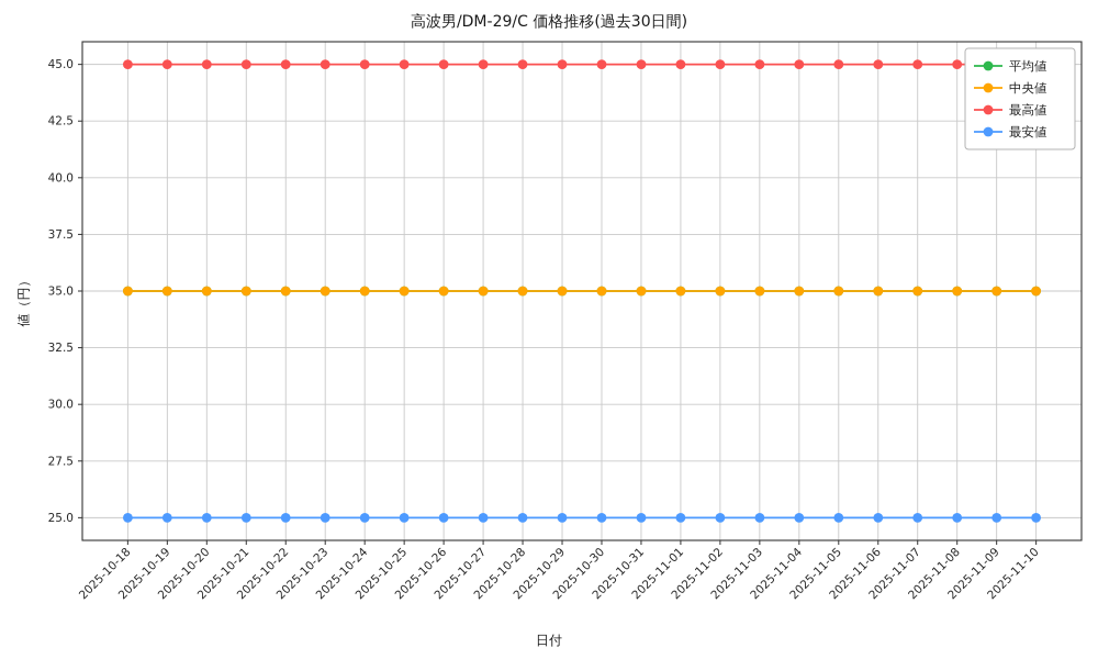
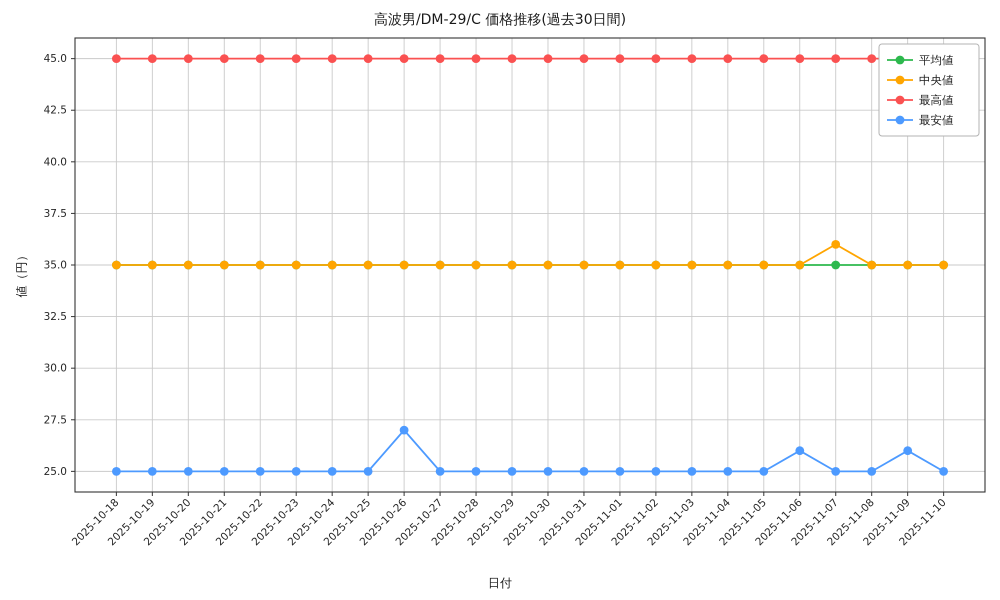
最安値/2025-10-26: 25 -> 27
最安値/2025-11-06: 25 -> 26
中央値/2025-11-07: 35 -> 36
最安値/2025-11-09: 25 -> 26
